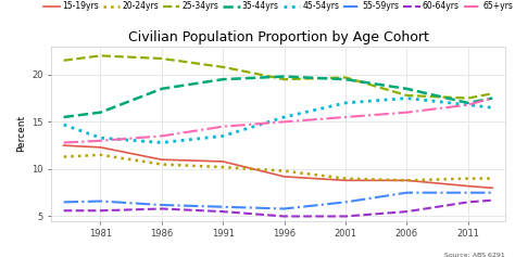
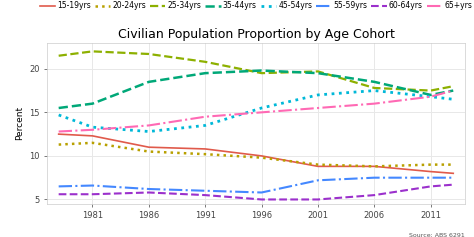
15-19yrs/1996: 9.2 -> 10.0
55-59yrs/2001: 6.5 -> 7.2
